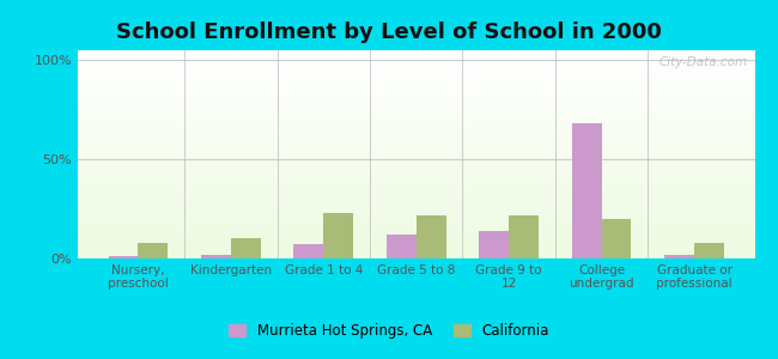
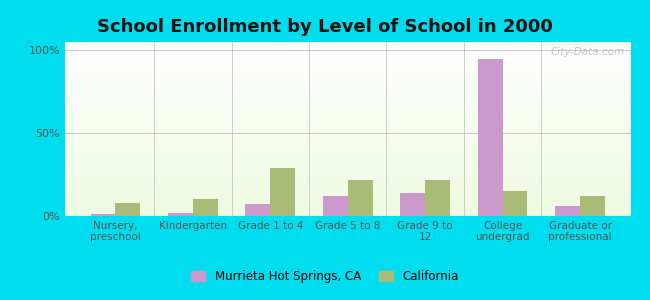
California/Grade 1 to 4: 23% -> 29%
Murrieta Hot Springs, CA/College undergrad: 68% -> 95%
California/College undergrad: 20% -> 15%
Murrieta Hot Springs, CA/Graduate or professional: 2% -> 6%
California/Graduate or professional: 8% -> 12%
